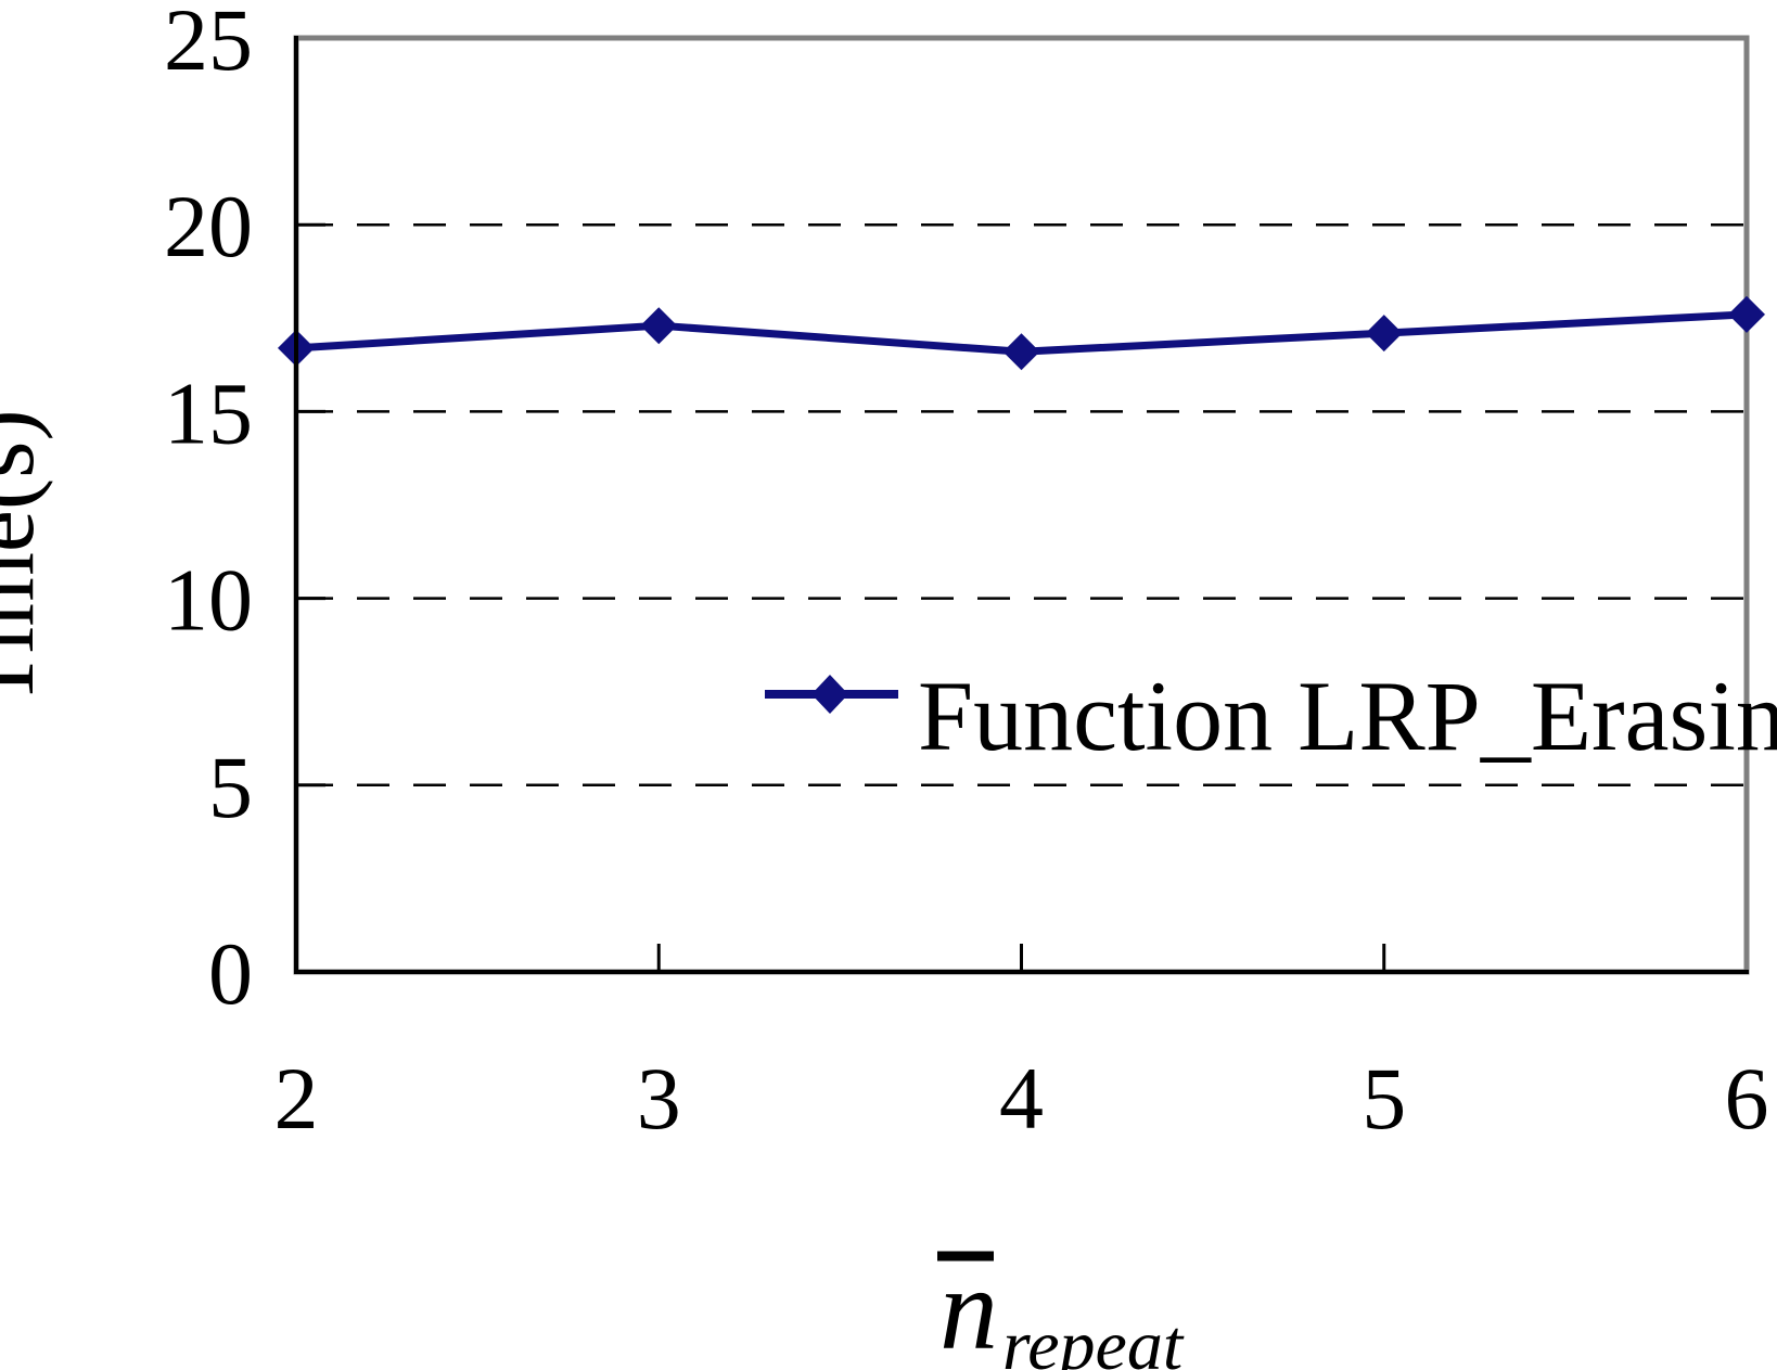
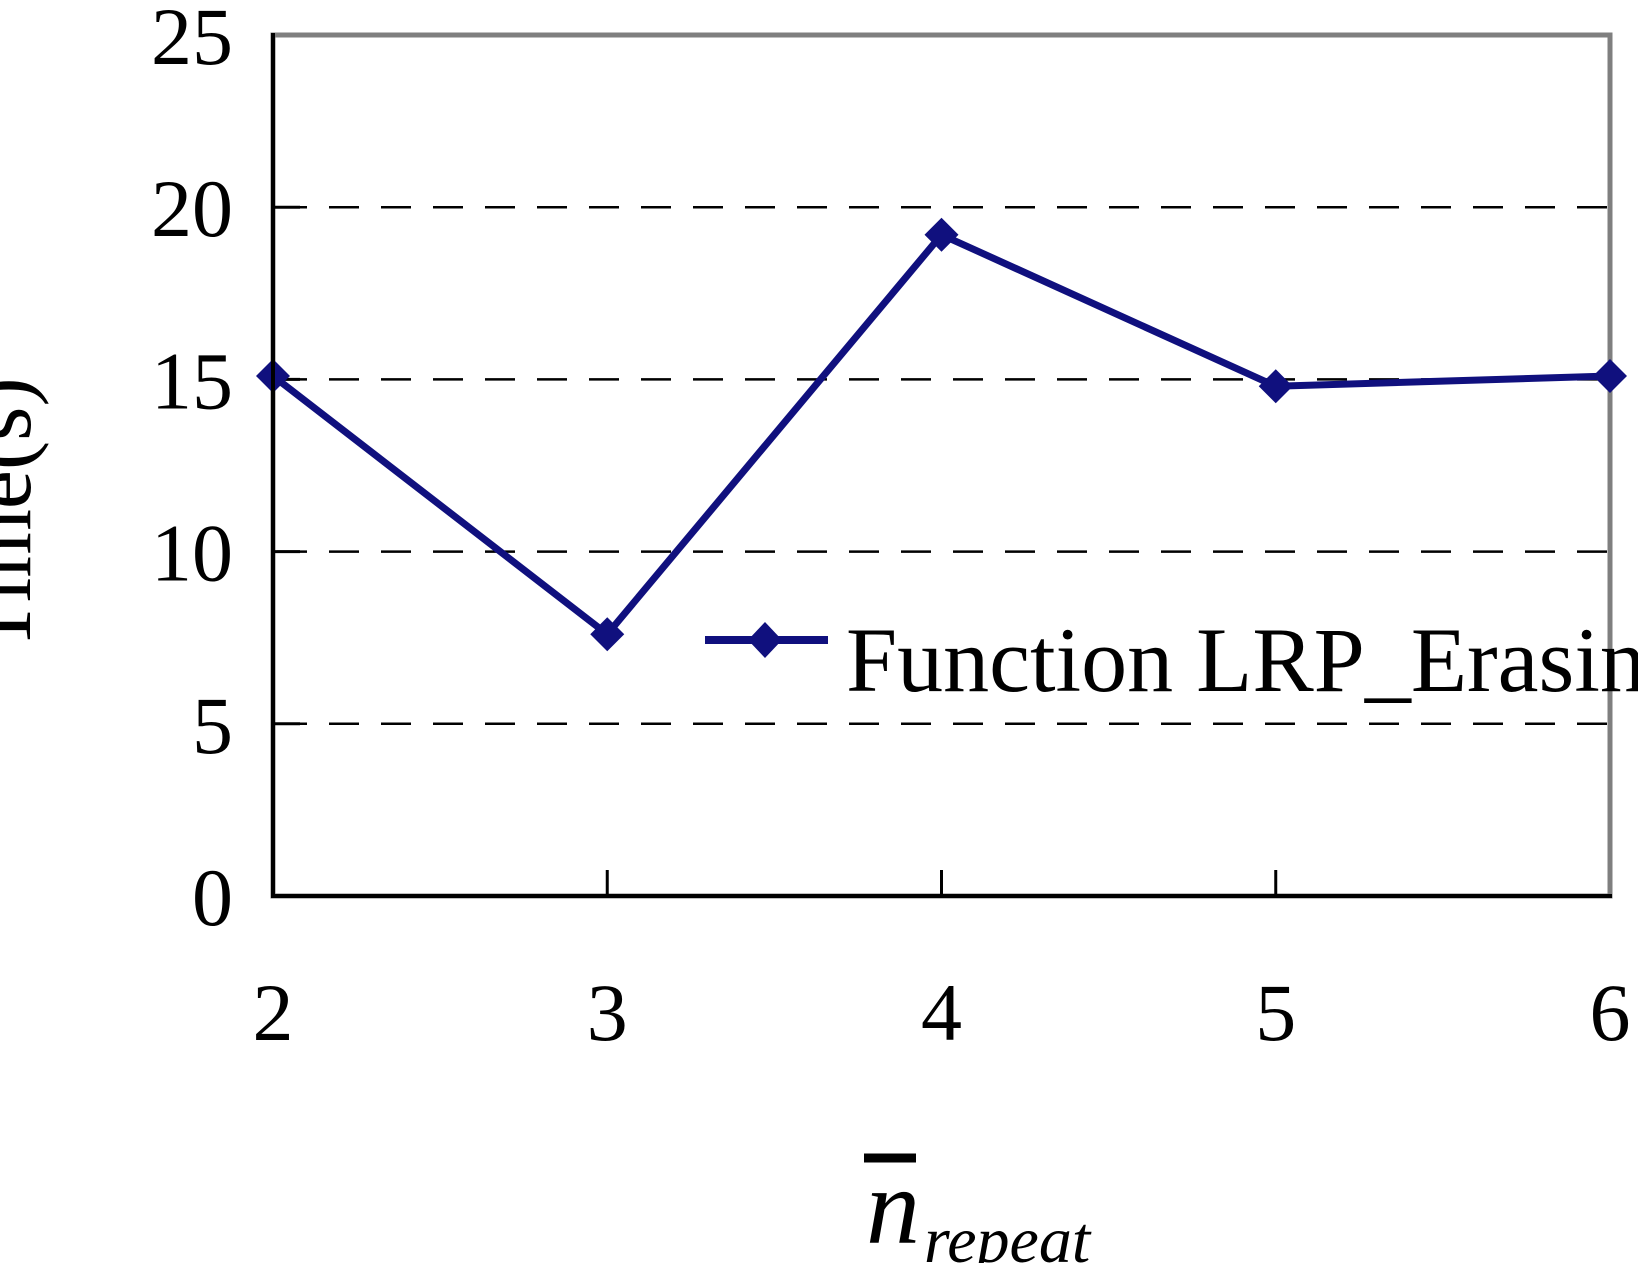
2: 16.7 -> 15.1
3: 17.3 -> 7.6
4: 16.6 -> 19.2
5: 17.1 -> 14.8
6: 17.6 -> 15.1
